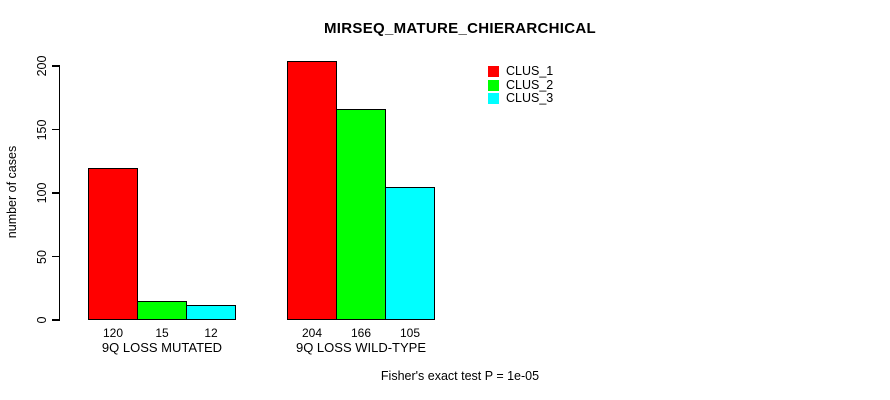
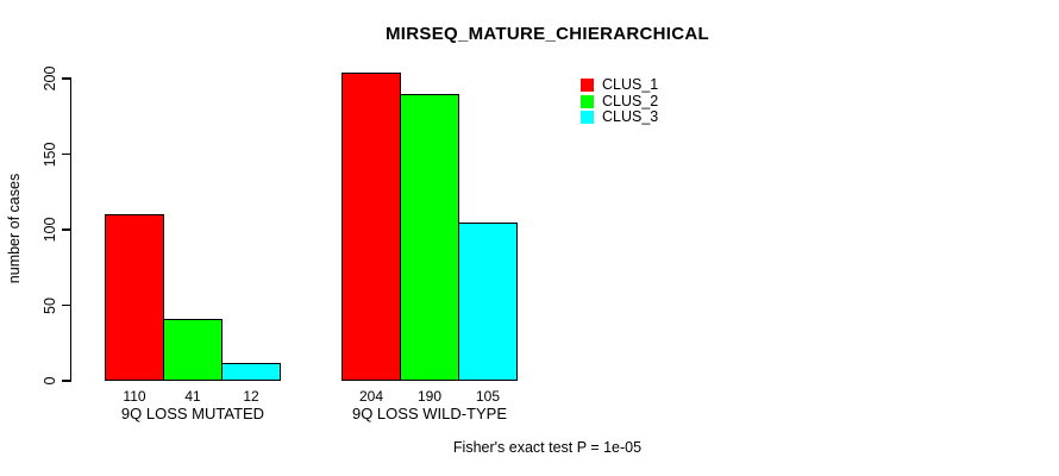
CLUS_1/9Q LOSS MUTATED: 120 -> 110
CLUS_2/9Q LOSS MUTATED: 15 -> 41
CLUS_2/9Q LOSS WILD-TYPE: 166 -> 190
